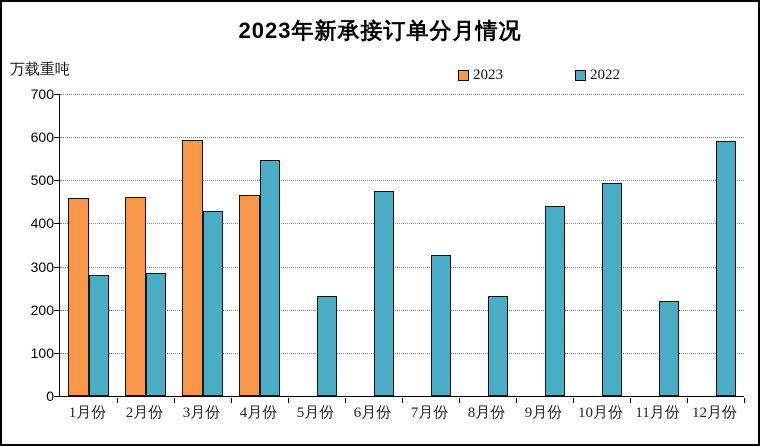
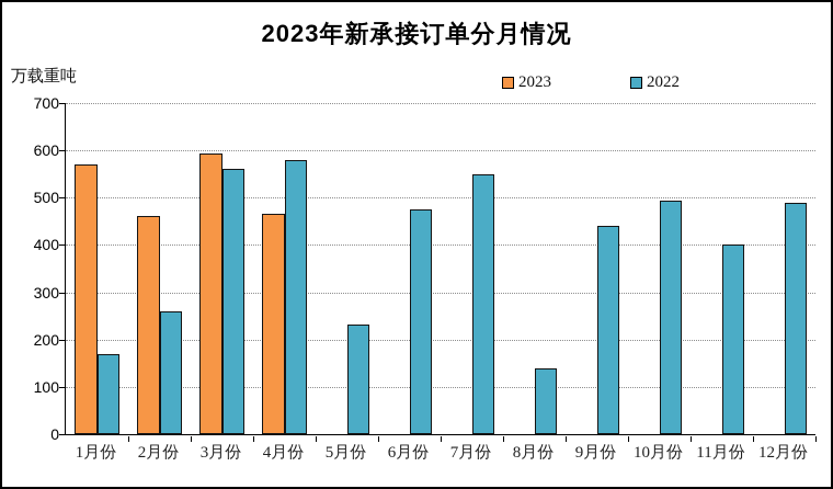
2023/1月份: 460 -> 570
2022/1月份: 280 -> 170
2022/2月份: 280 -> 260
2022/3月份: 430 -> 560
2022/4月份: 550 -> 580
2022/7月份: 330 -> 550
2022/8月份: 230 -> 140
2022/11月份: 220 -> 400
2022/12月份: 590 -> 490
